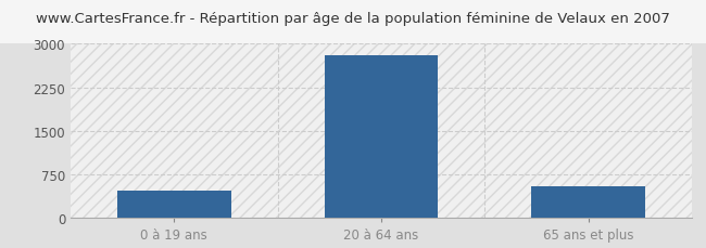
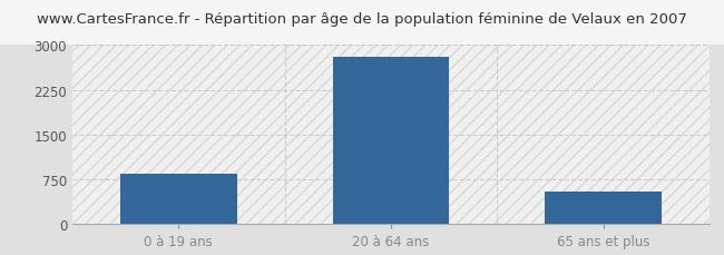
0 à 19 ans: 480 -> 850
